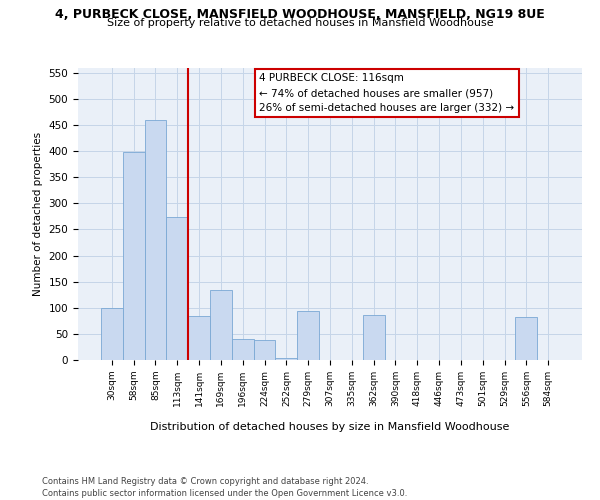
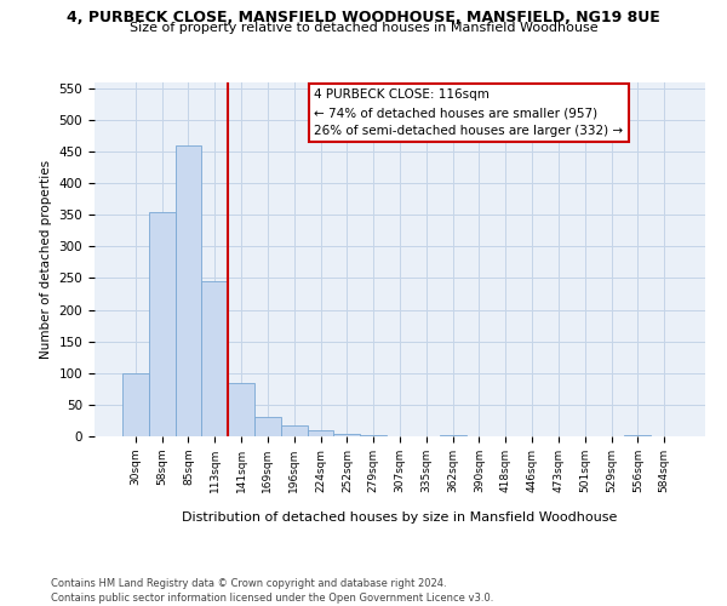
58sqm: 398 -> 355
113sqm: 274 -> 245
169sqm: 134 -> 30
196sqm: 40 -> 18
224sqm: 38 -> 10
279sqm: 94 -> 1
362sqm: 86 -> 1
556sqm: 82 -> 1
